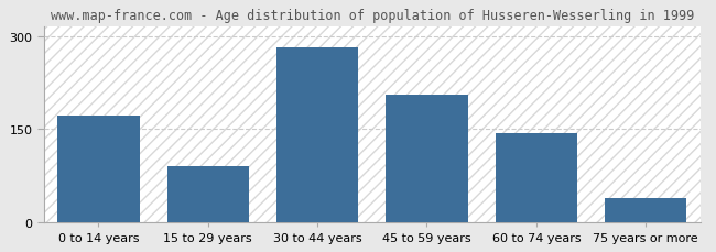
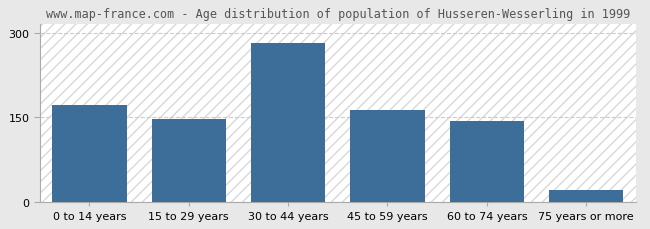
15 to 29 years: 90 -> 147
45 to 59 years: 206 -> 163
75 years or more: 38 -> 20
